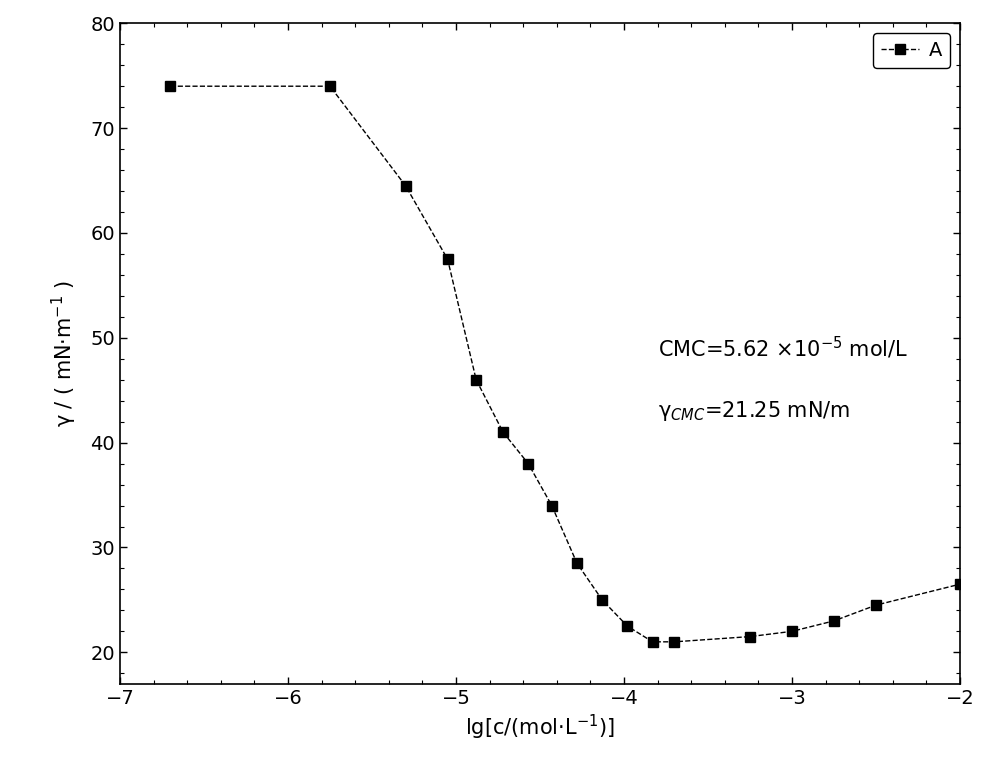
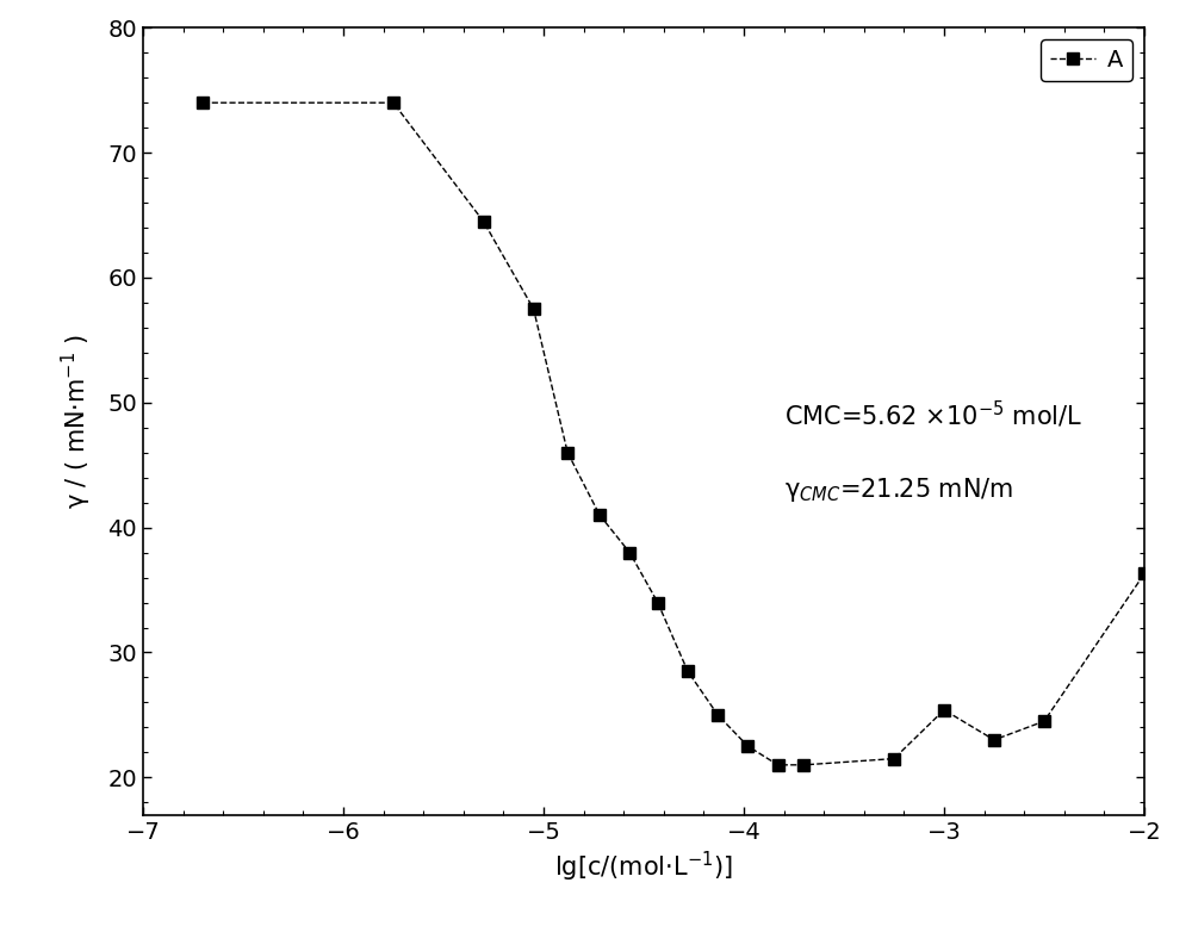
−3: 22.0 -> 25.4
−2: 26.5 -> 36.3
